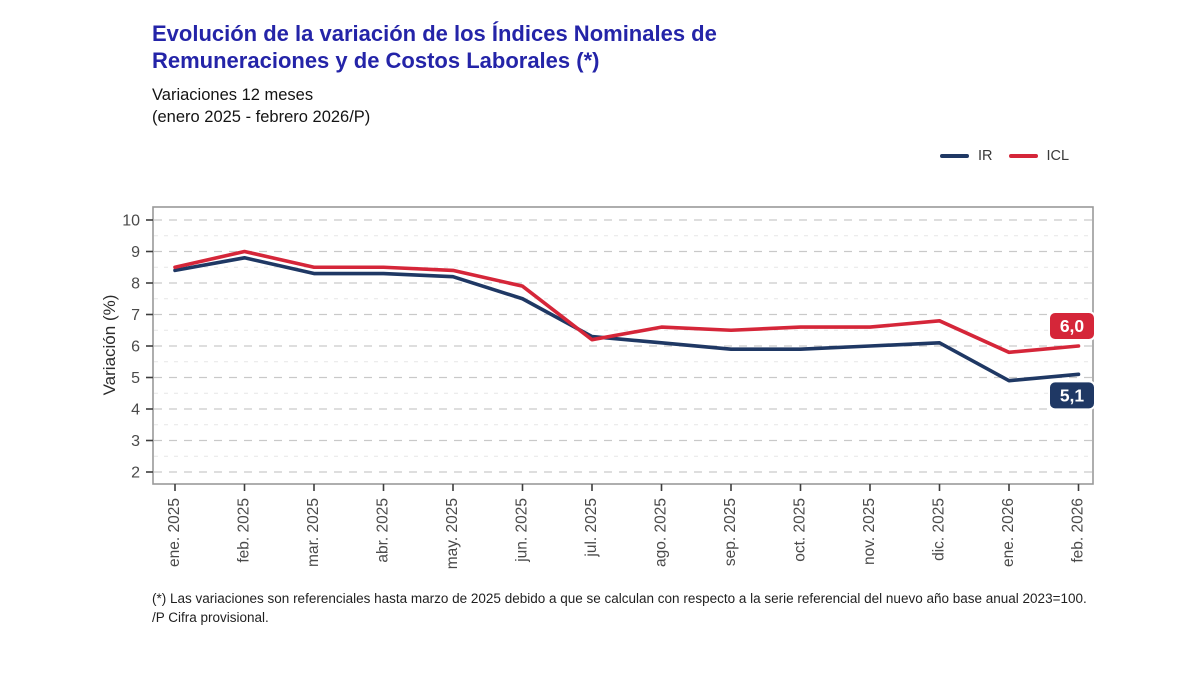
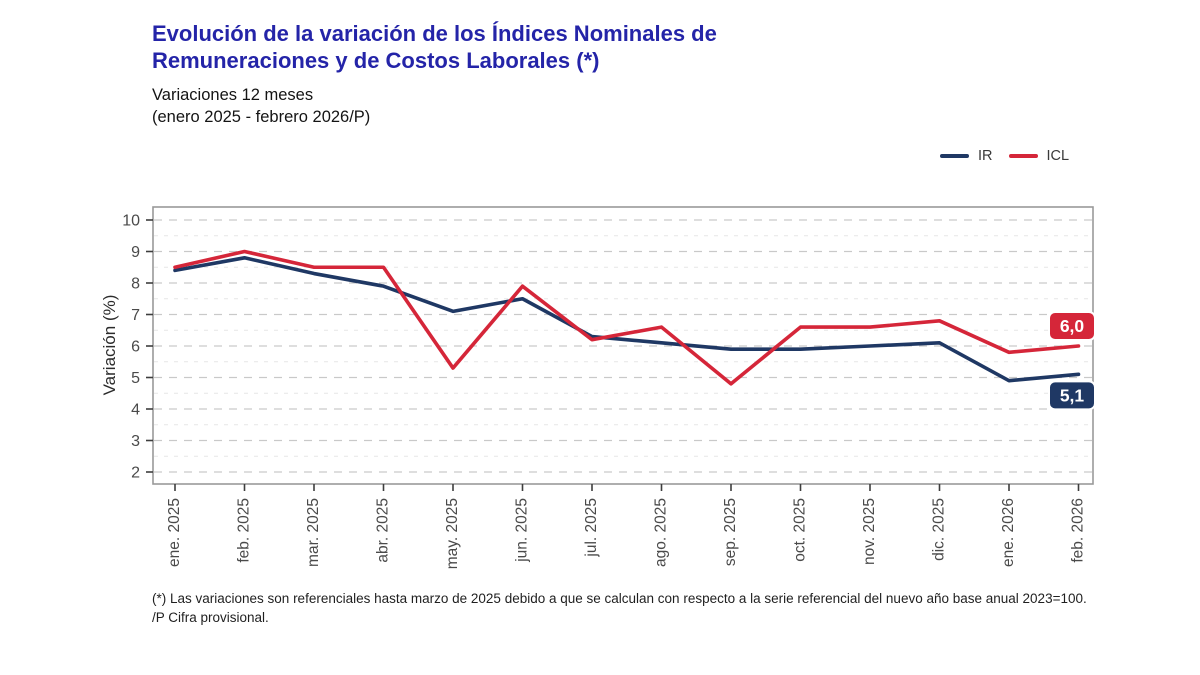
IR/abr. 2025: 8.3 -> 7.9
IR/may. 2025: 8.2 -> 7.1
ICL/may. 2025: 8.4 -> 5.3
ICL/sep. 2025: 6.5 -> 4.8
